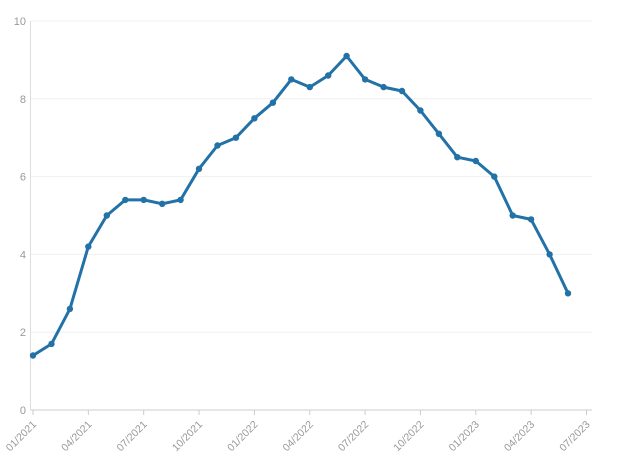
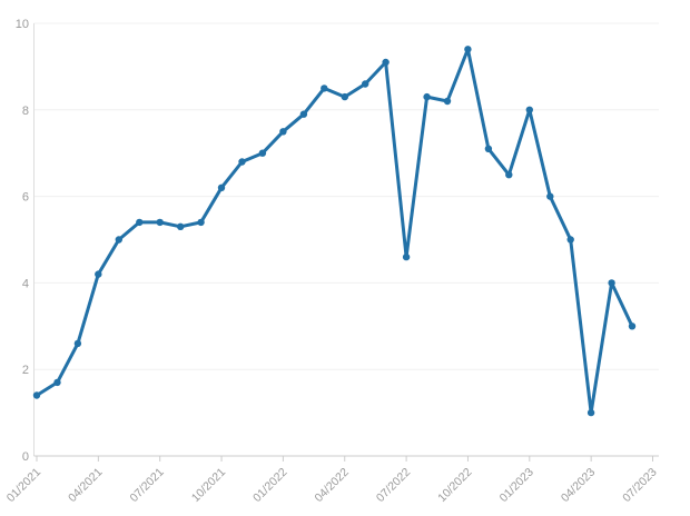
07/2022: 8.5 -> 4.6
10/2022: 7.7 -> 9.4
01/2023: 6.4 -> 8.0
04/2023: 4.9 -> 1.0
